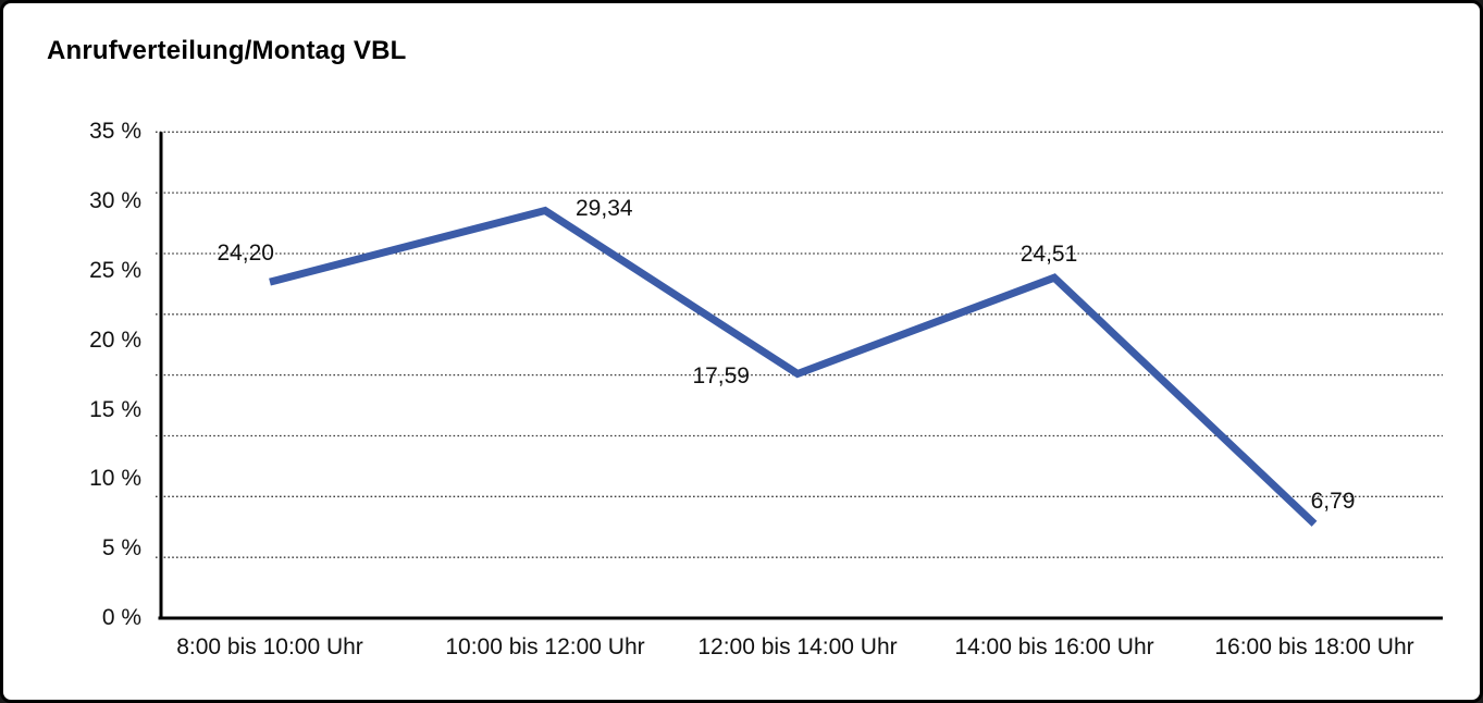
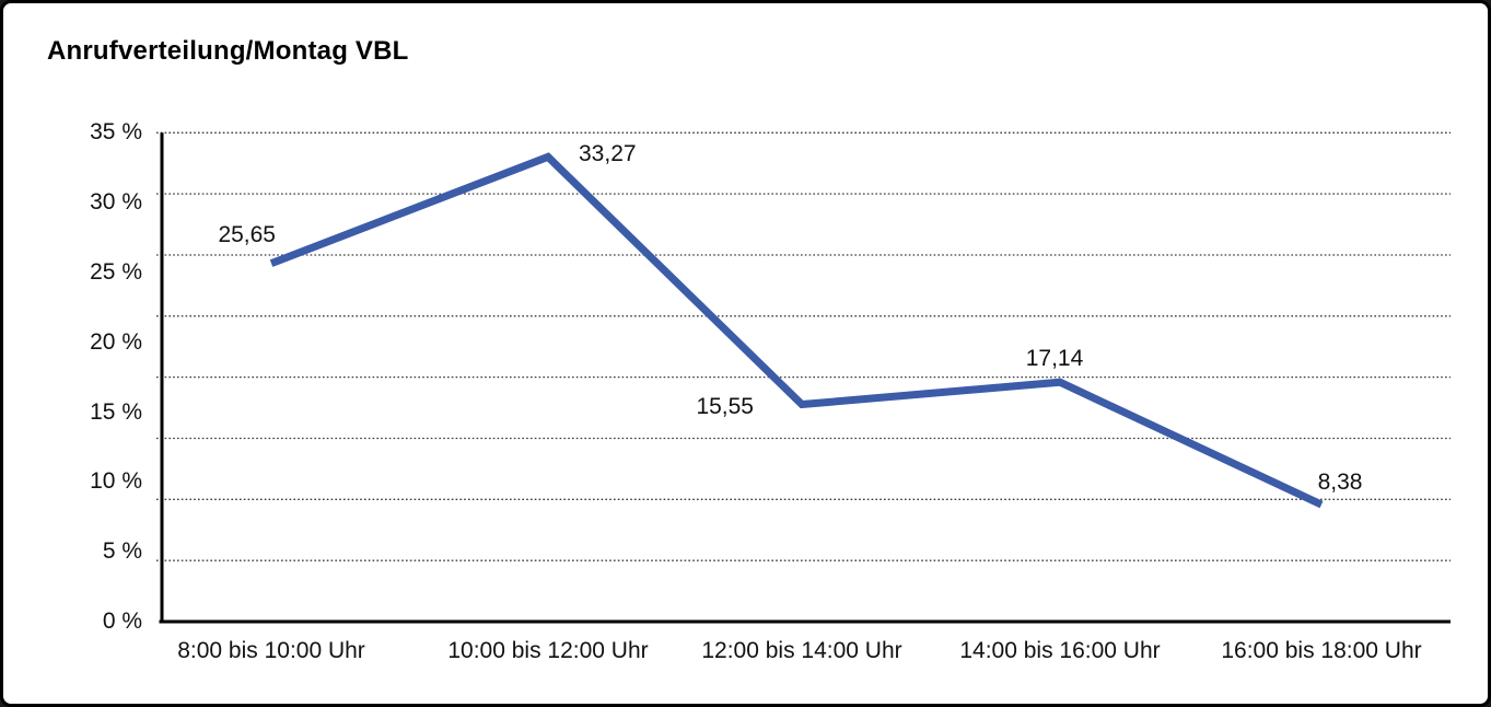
8:00 bis 10:00 Uhr: 24,20 -> 25,65
10:00 bis 12:00 Uhr: 29,34 -> 33,27
12:00 bis 14:00 Uhr: 17,59 -> 15,55
14:00 bis 16:00 Uhr: 24,51 -> 17,14
16:00 bis 18:00 Uhr: 6,79 -> 8,38
